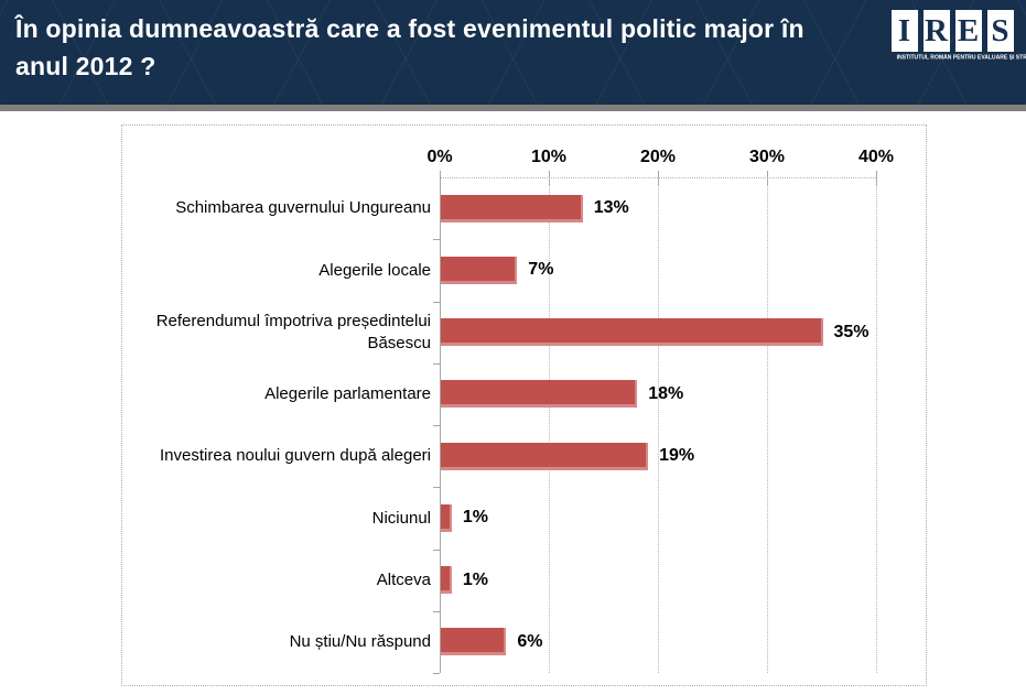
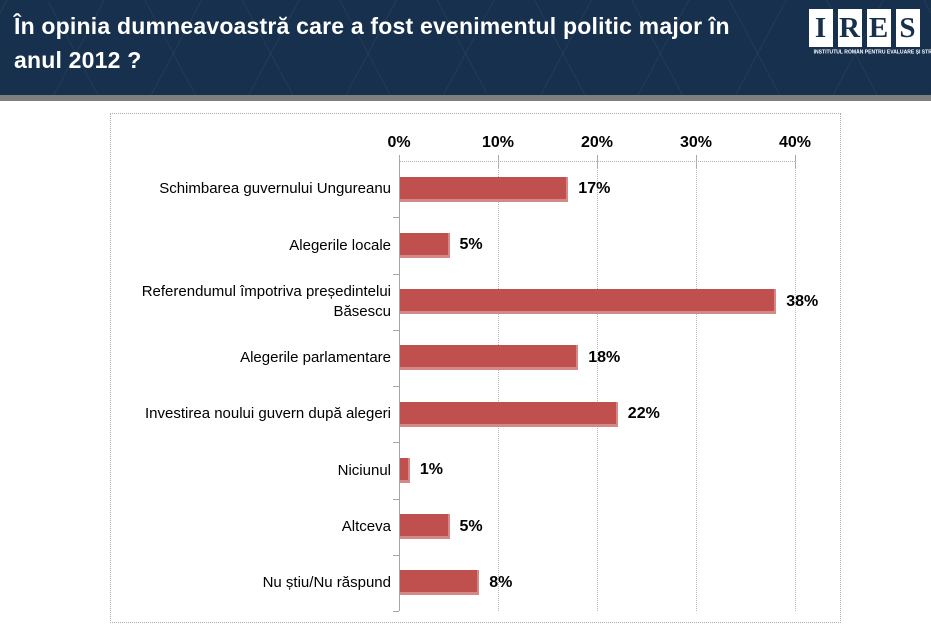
Schimbarea guvernului Ungureanu: 13% -> 17%
Alegerile locale: 7% -> 5%
Referendumul împotriva președintelui Băsescu: 35% -> 38%
Investirea noului guvern după alegeri: 19% -> 22%
Altceva: 1% -> 5%
Nu știu/Nu răspund: 6% -> 8%
